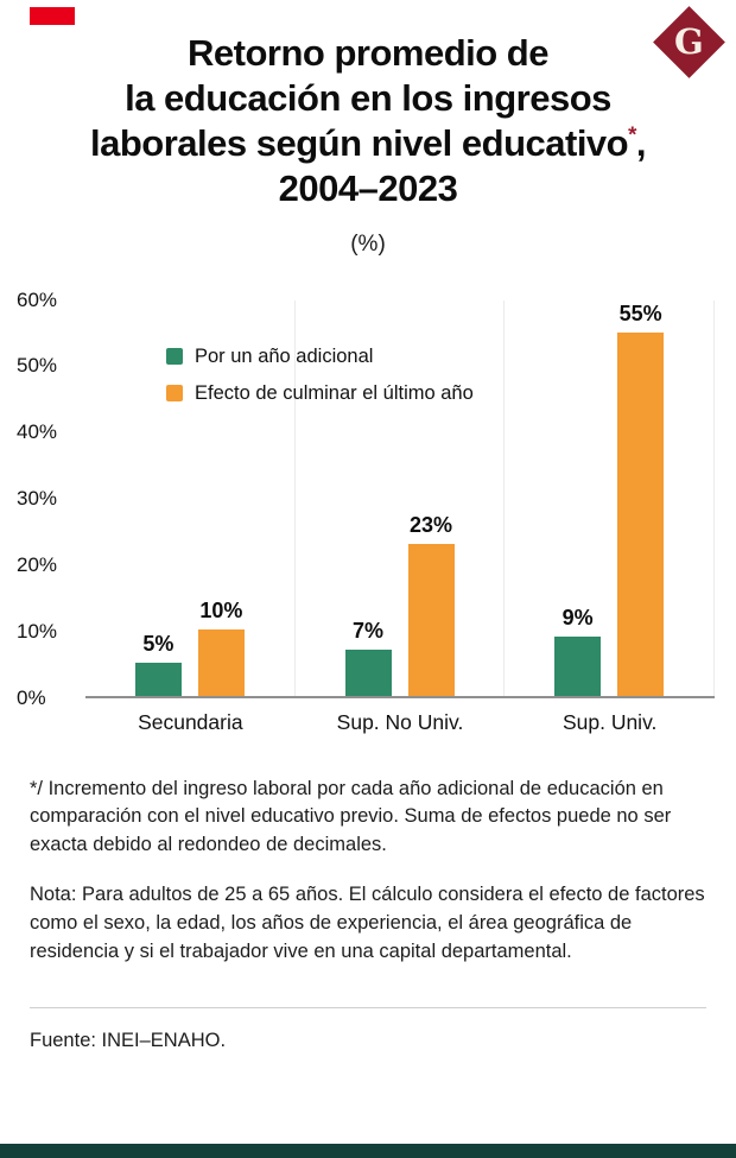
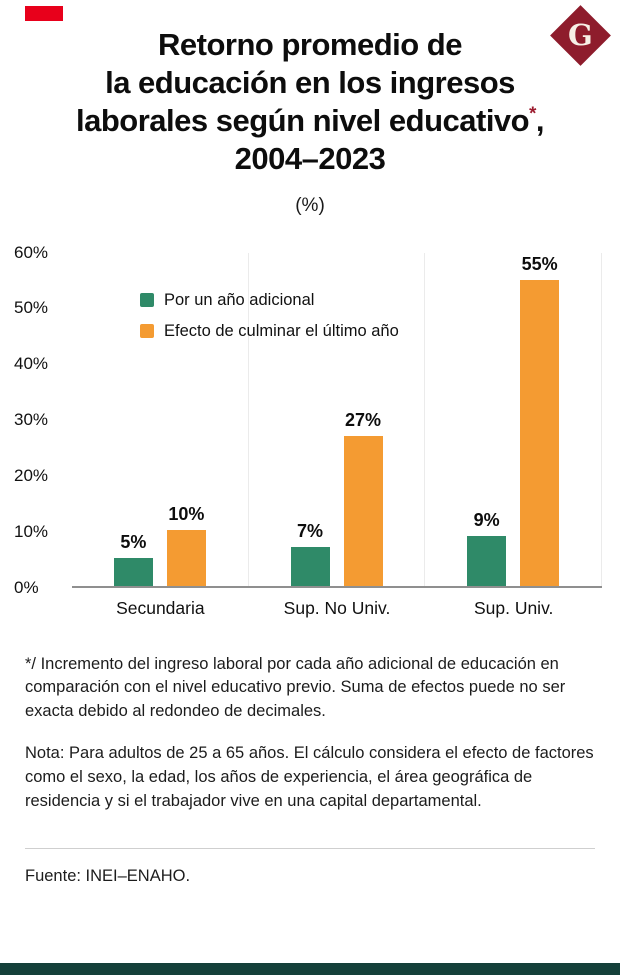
Efecto de culminar el último año/Sup. No Univ.: 23% -> 27%
